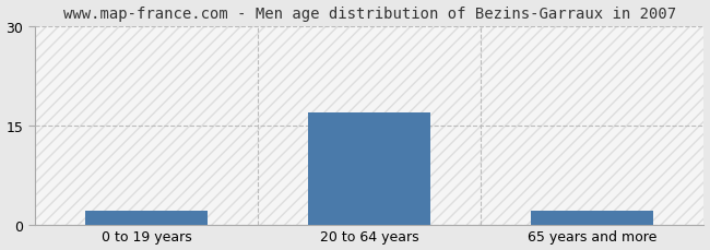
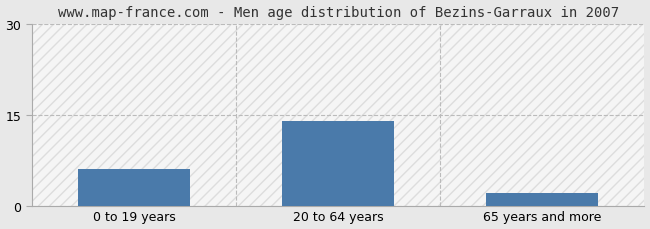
0 to 19 years: 2 -> 6
20 to 64 years: 17 -> 14
